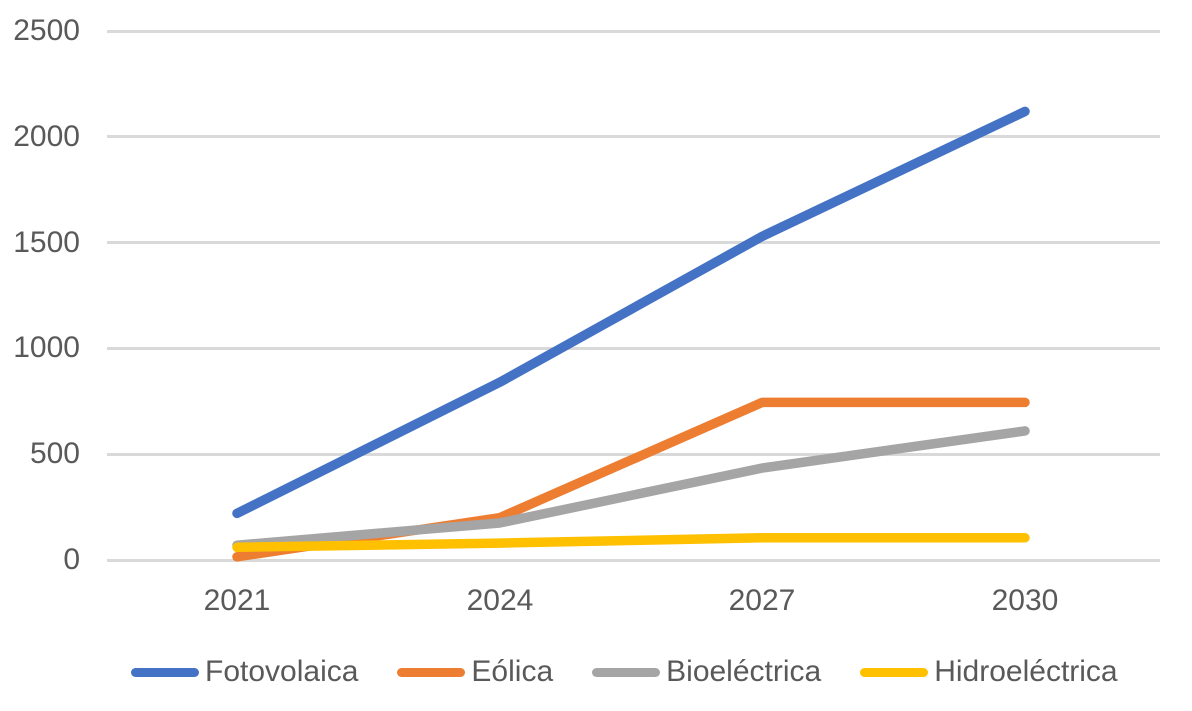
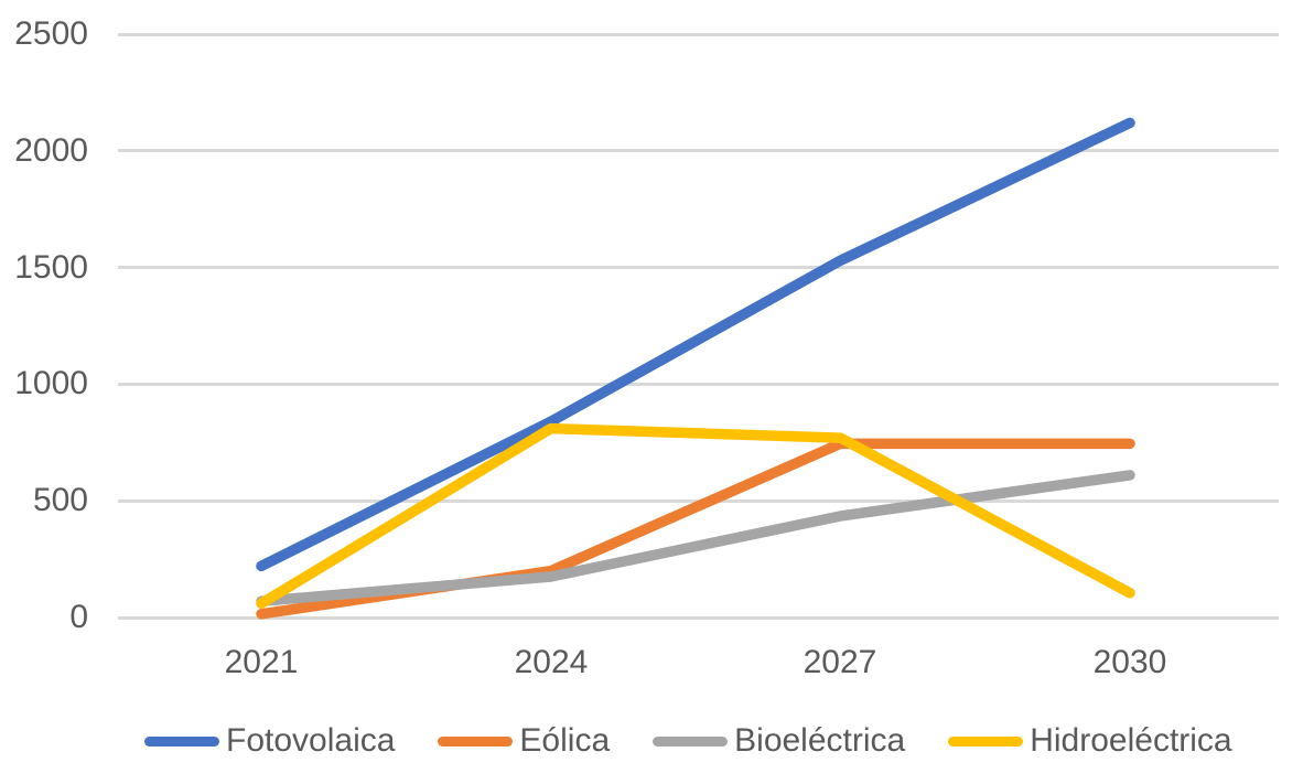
Hidroeléctrica/2024: 80 -> 810
Hidroeléctrica/2027: 100 -> 770
